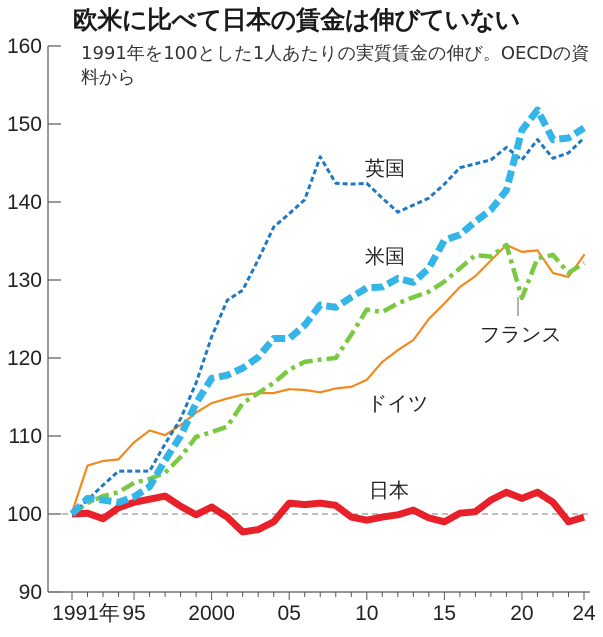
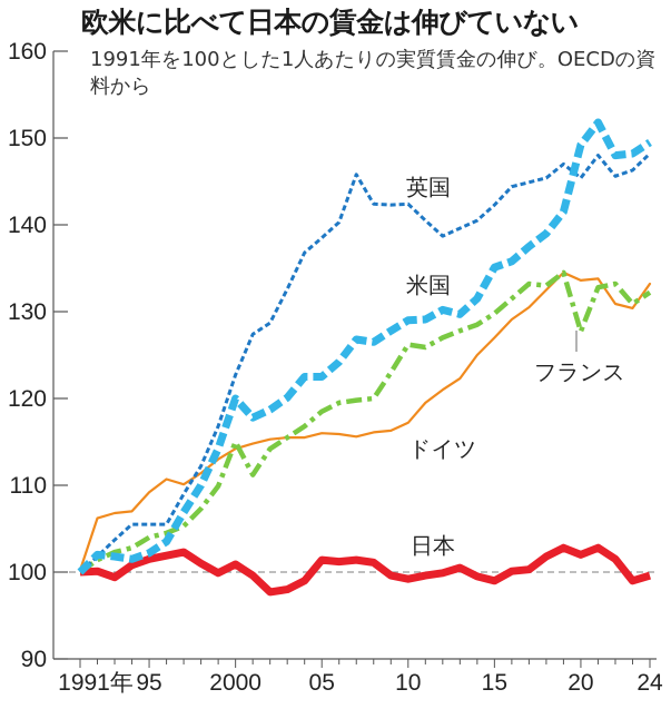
米国/2000: 117 -> 120
フランス/2000: 110 -> 115
